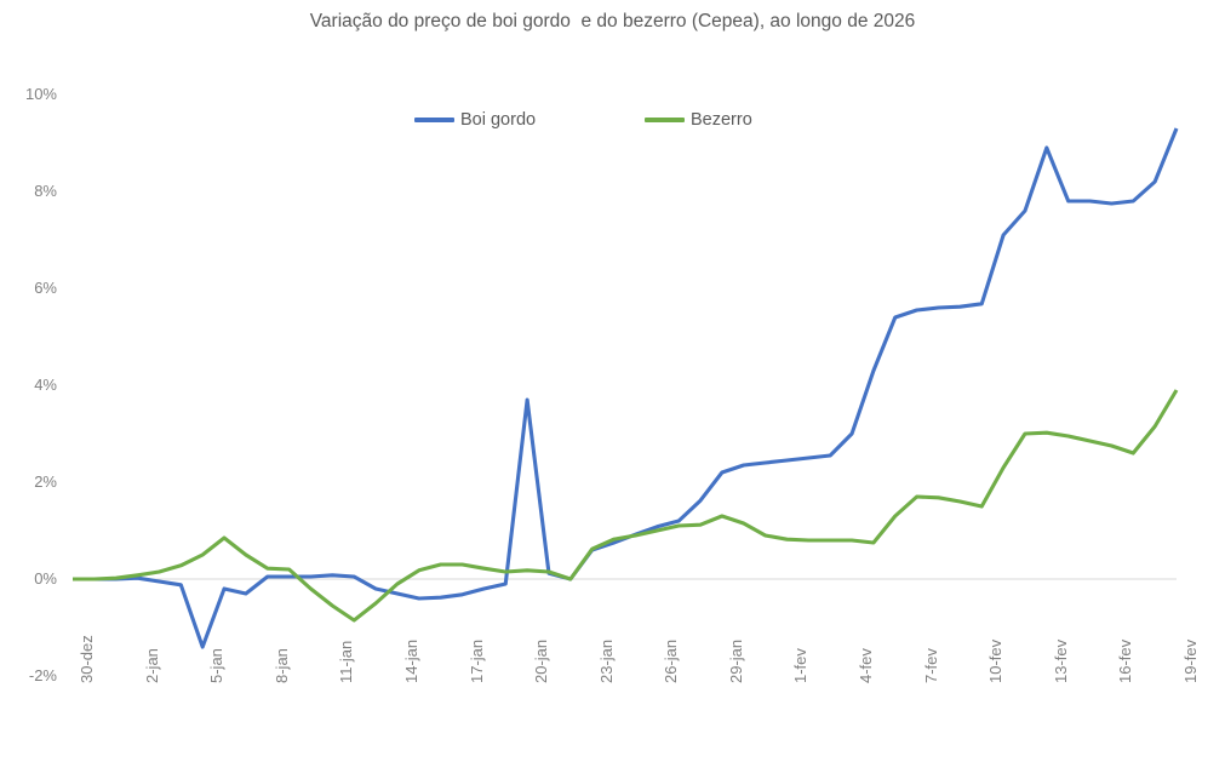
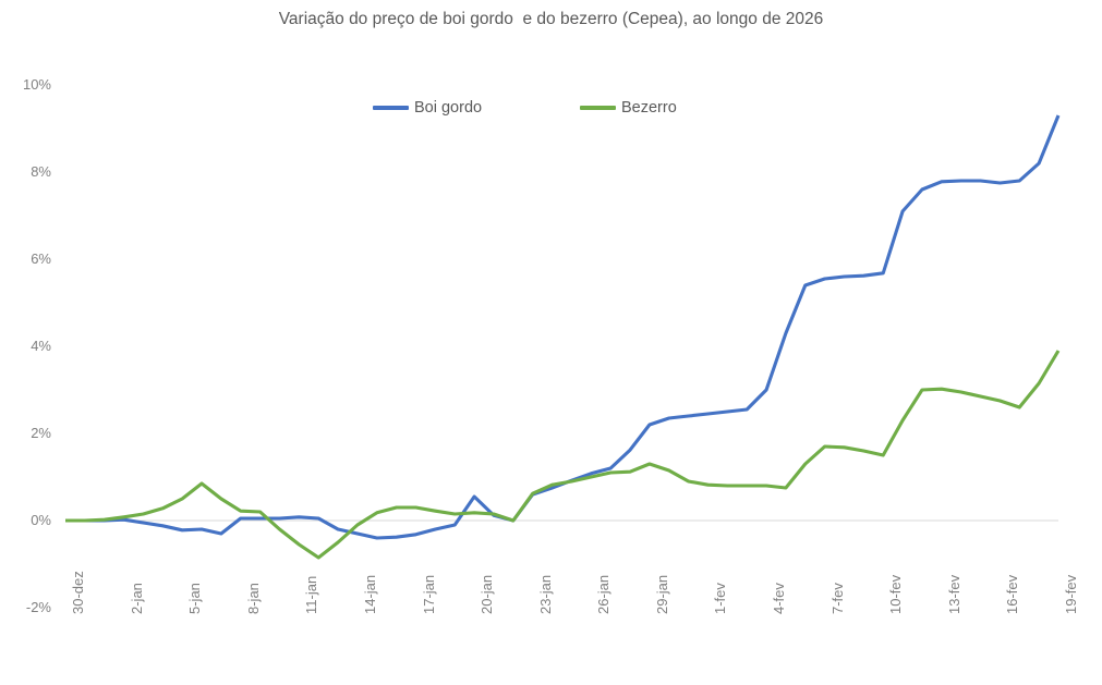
Boi gordo/5-jan: -1.4% -> -0.2%
Boi gordo/20-jan: 3.7% -> 0.6%
Boi gordo/13-fev: 8.9% -> 7.8%
